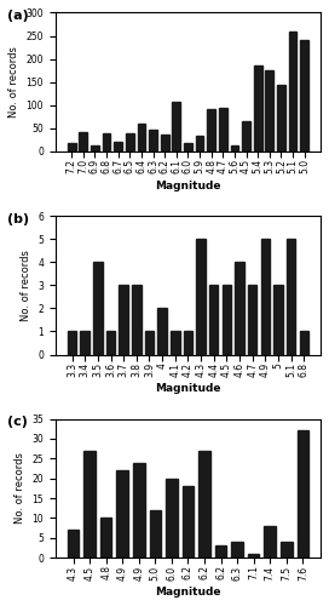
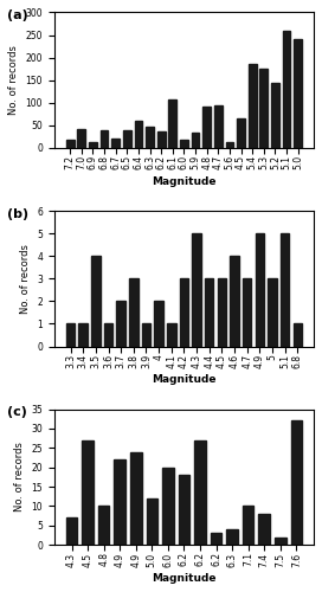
3.7: 3 -> 2
4.2: 1 -> 3
7.1: 1 -> 10
7.5: 4 -> 2
